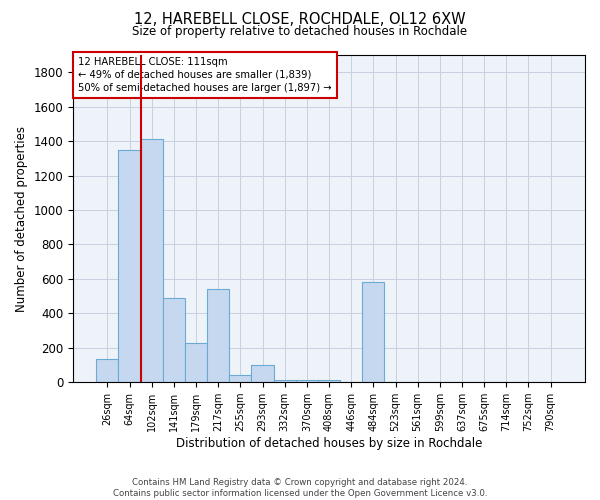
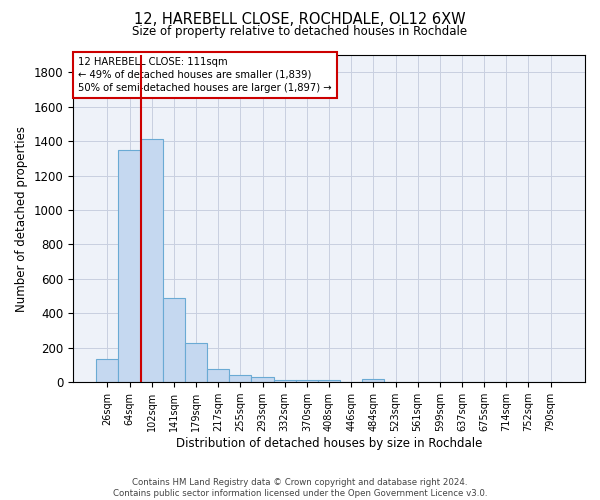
217sqm: 540 -> 80
293sqm: 100 -> 30
484sqm: 580 -> 20
